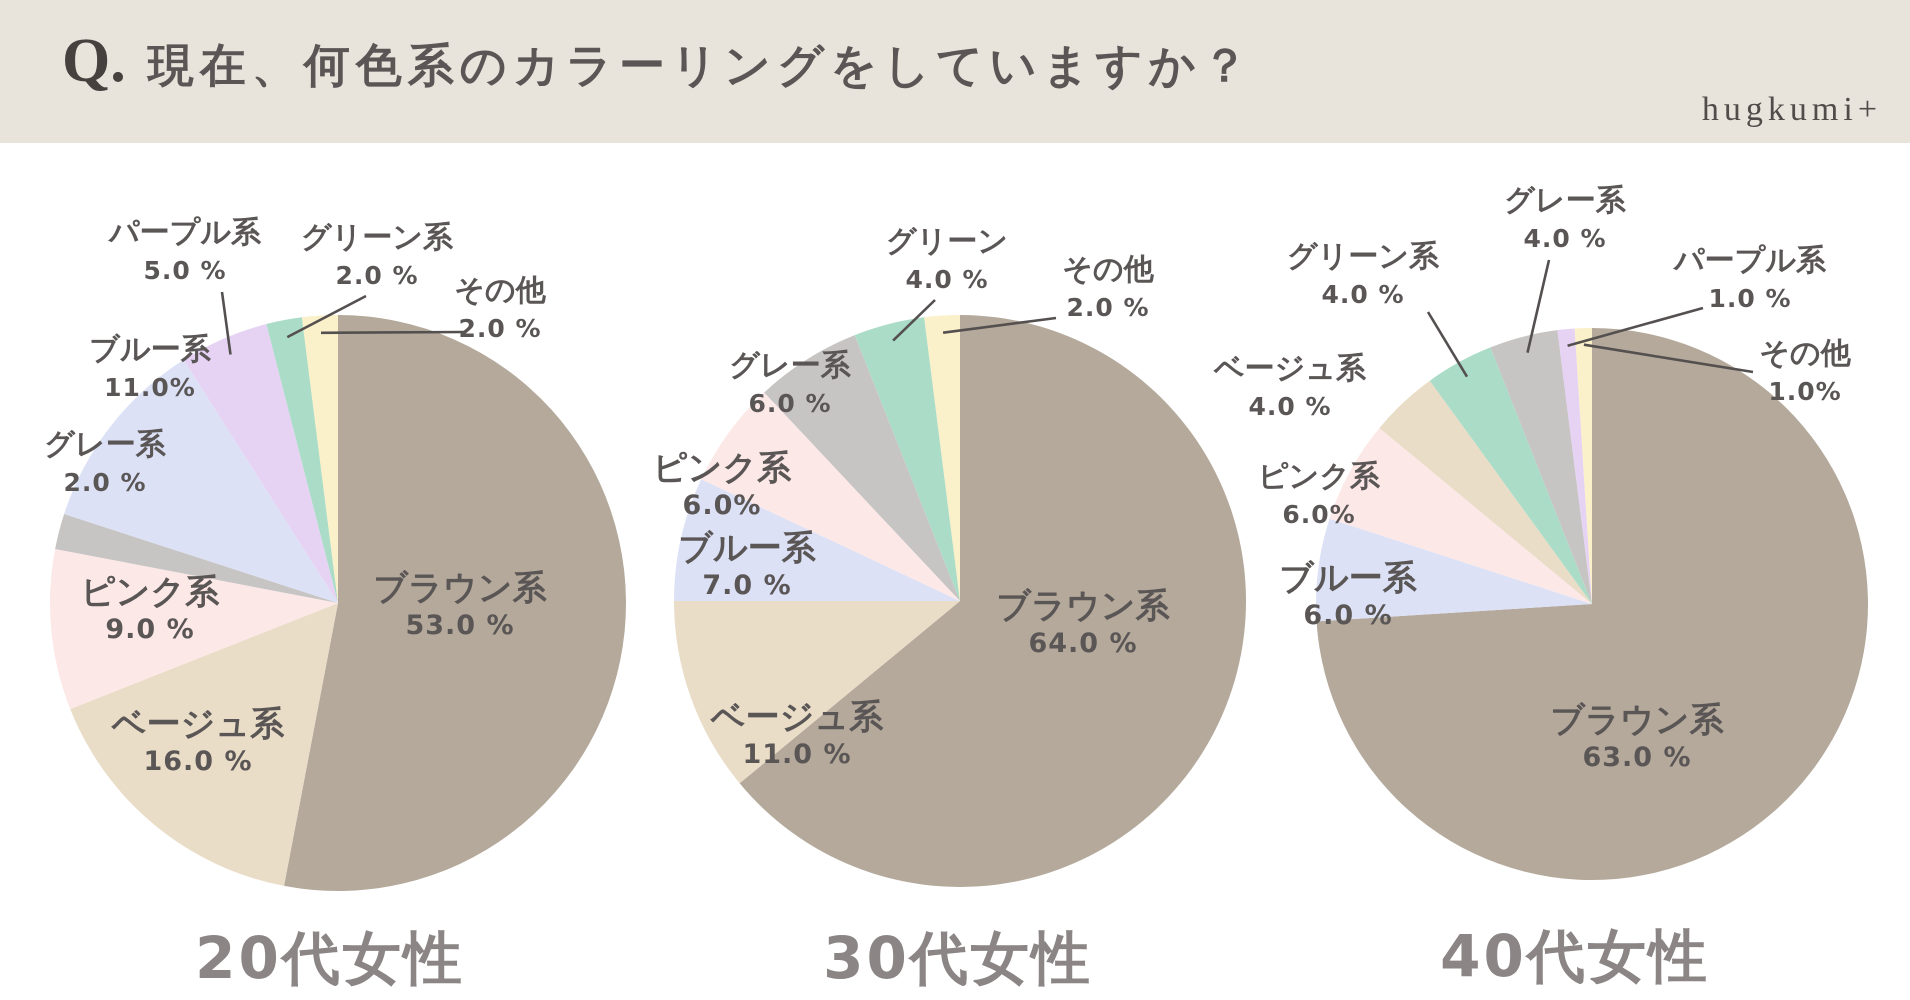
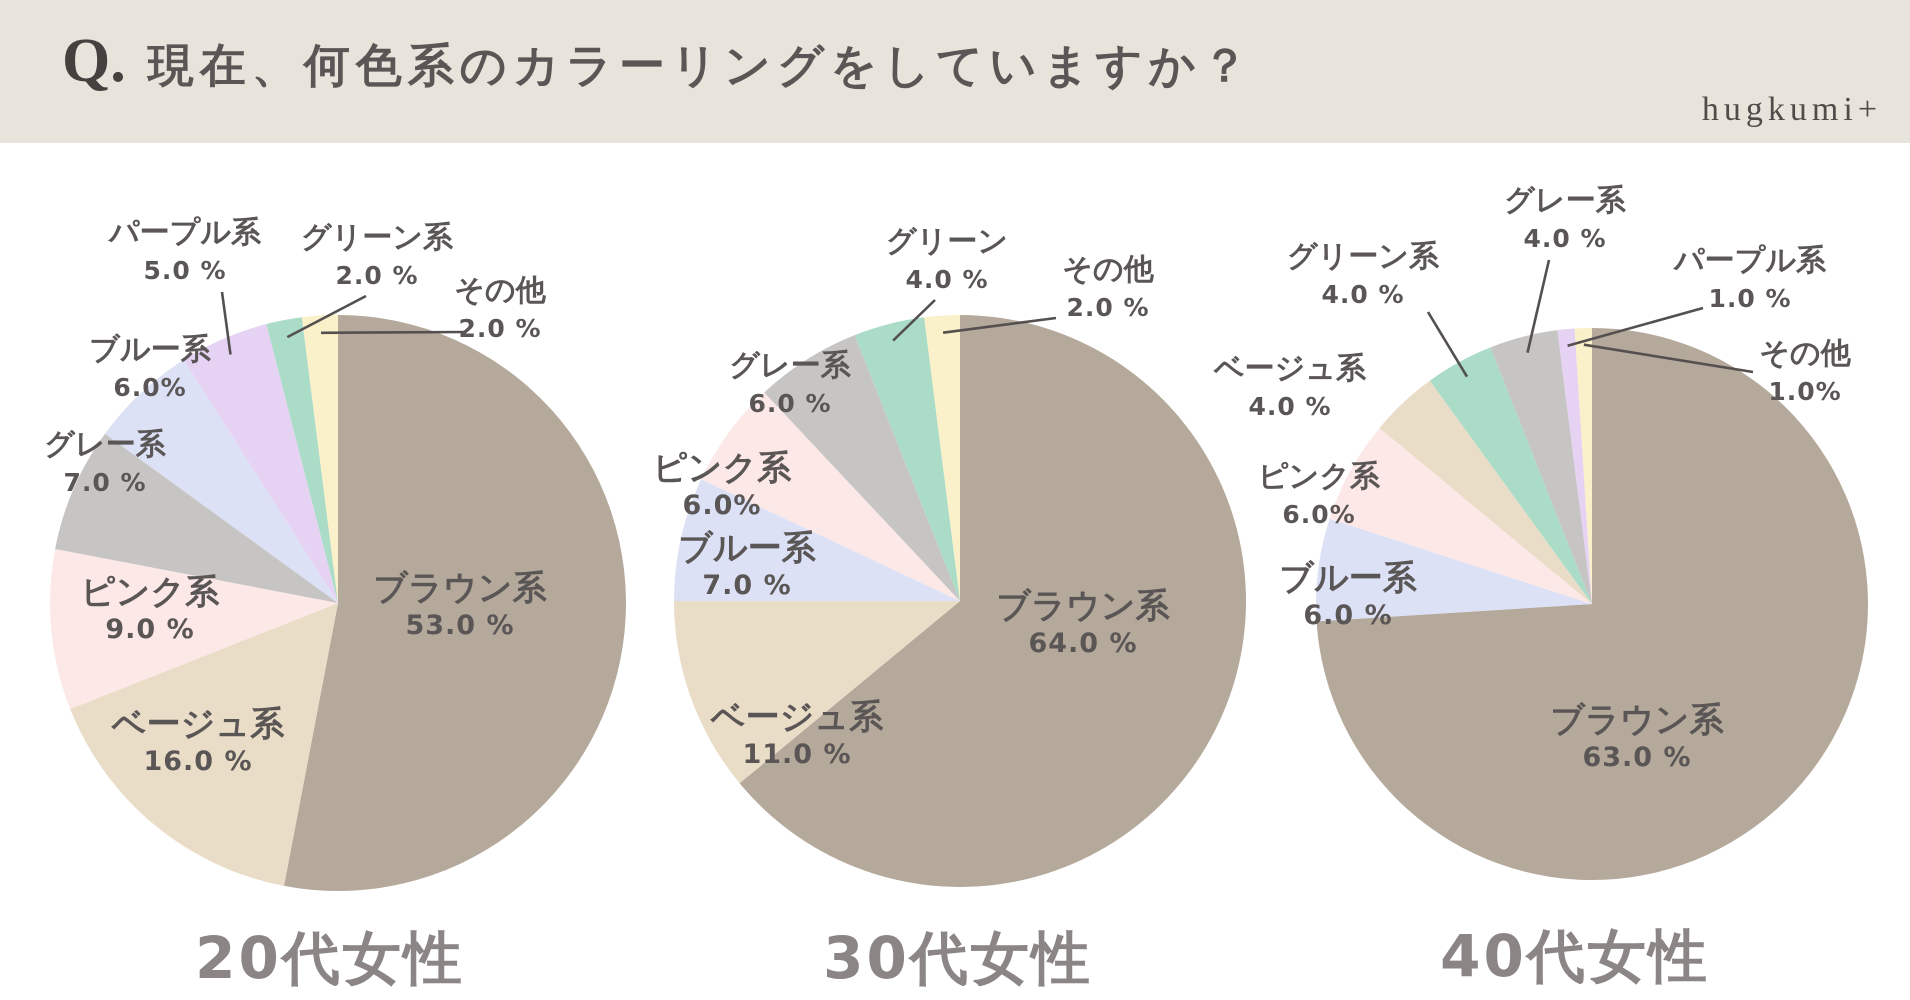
20代女性/グレー系: 2.0 -> 7.0
20代女性/ブルー系: 11.0% -> 6.0%
